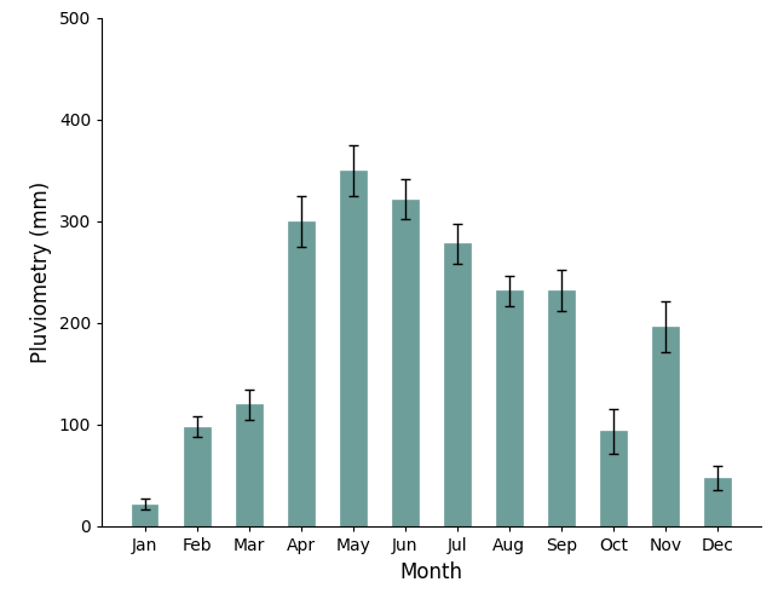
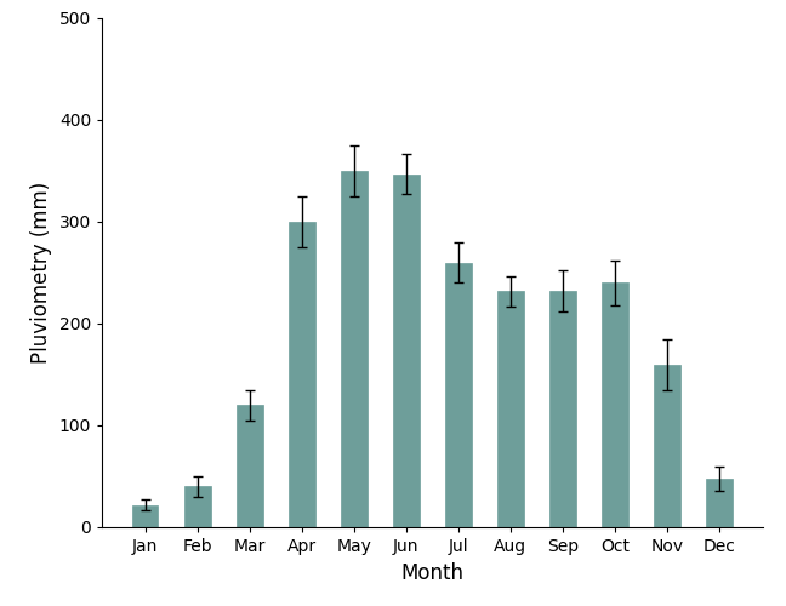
Feb: 98 -> 40
Jun: 322 -> 347
Jul: 278 -> 260
Oct: 94 -> 240
Nov: 196 -> 160
